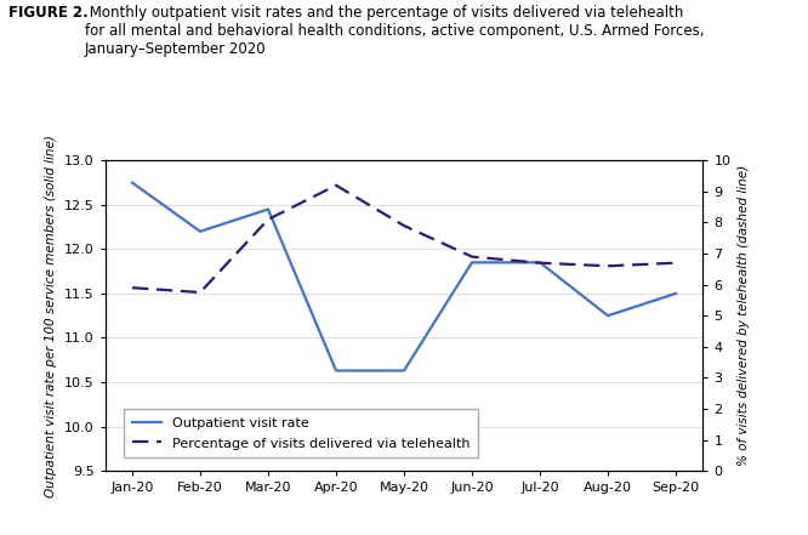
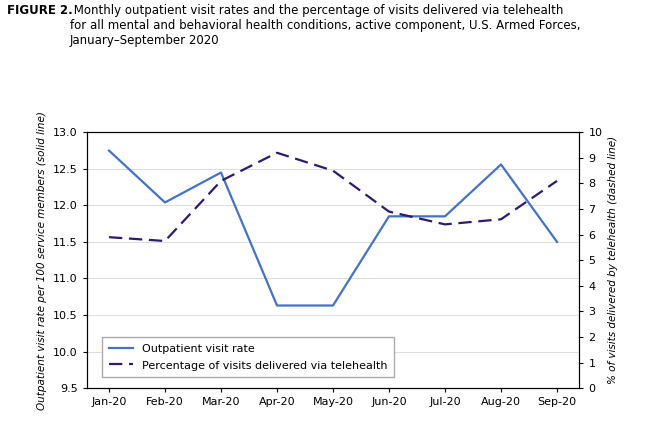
Outpatient visit rate/Feb-20: 12.20 -> 12.04
Percentage of visits delivered via telehealth/May-20: 7.90 -> 8.50
Percentage of visits delivered via telehealth/Jul-20: 6.70 -> 6.40
Outpatient visit rate/Aug-20: 11.25 -> 12.56
Percentage of visits delivered via telehealth/Sep-20: 6.70 -> 8.10
